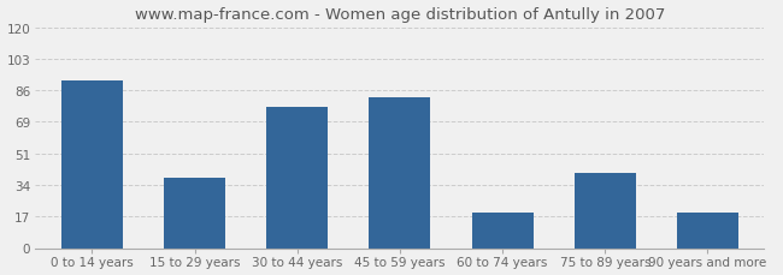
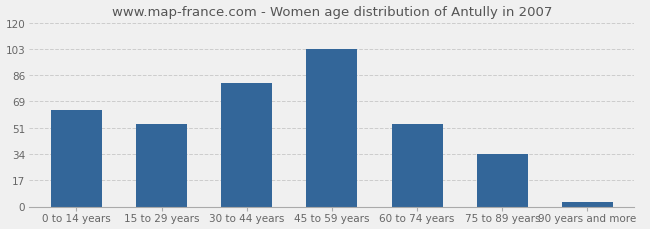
0 to 14 years: 91 -> 63
15 to 29 years: 38 -> 54
30 to 44 years: 77 -> 81
45 to 59 years: 82 -> 103
60 to 74 years: 19 -> 54
75 to 89 years: 41 -> 34
90 years and more: 19 -> 3
